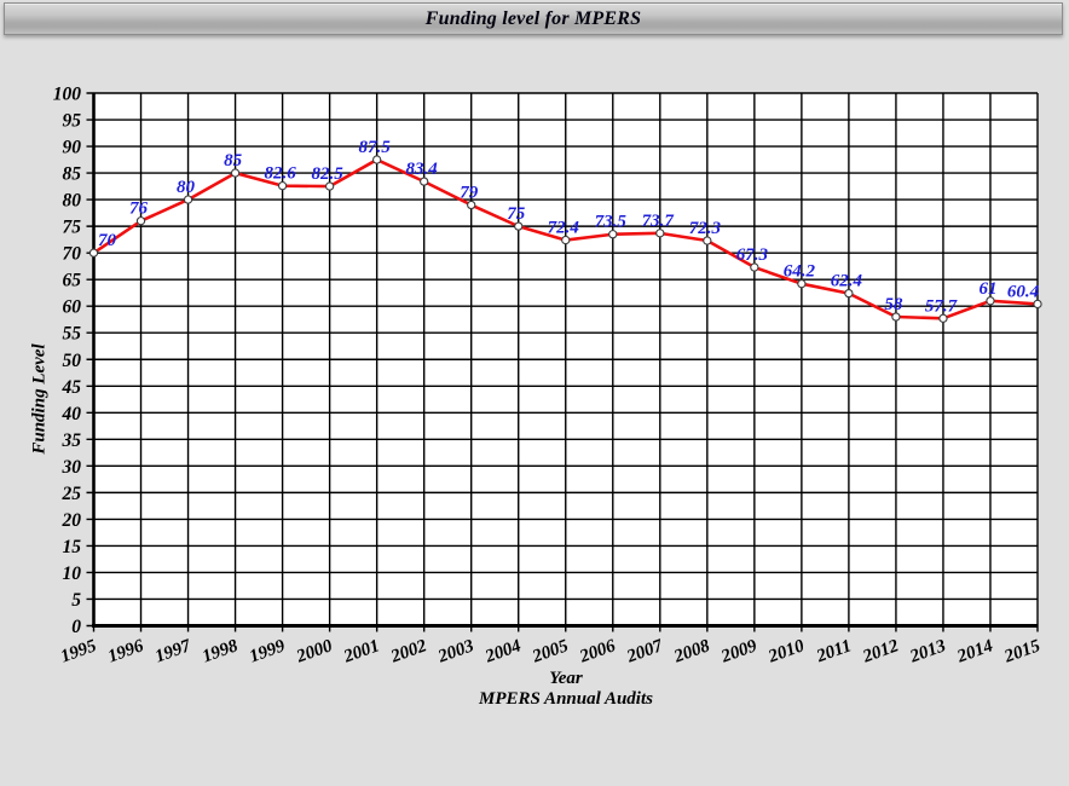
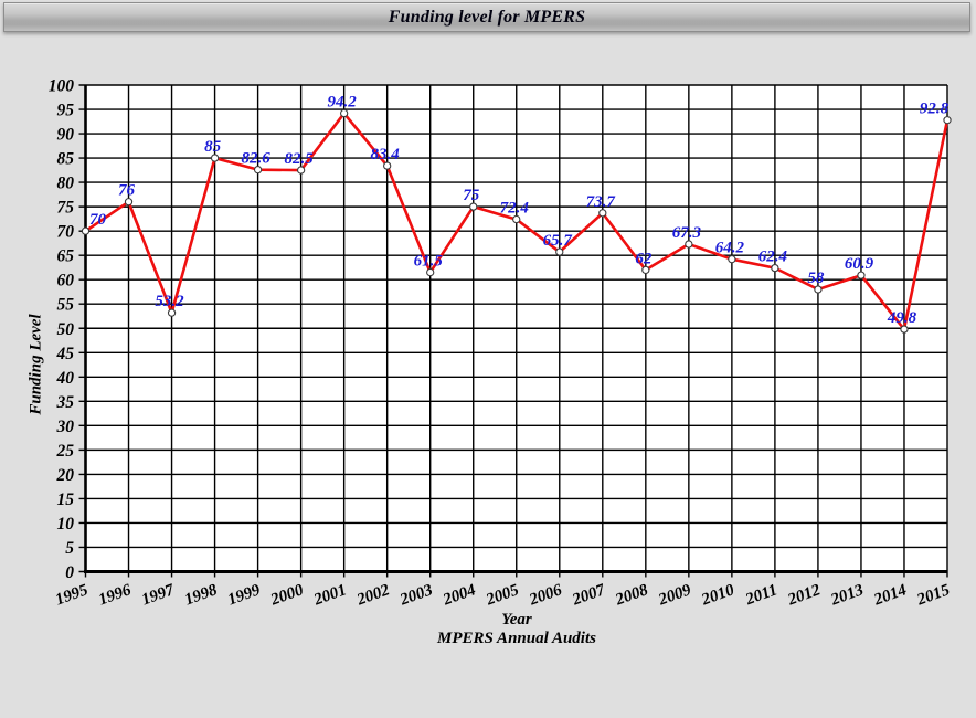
1997: 80 -> 53.2
2001: 87.5 -> 94.2
2003: 79 -> 61.5
2006: 73.5 -> 65.7
2008: 72.3 -> 62
2013: 57.7 -> 60.9
2014: 61 -> 49.8
2015: 60.4 -> 92.8
